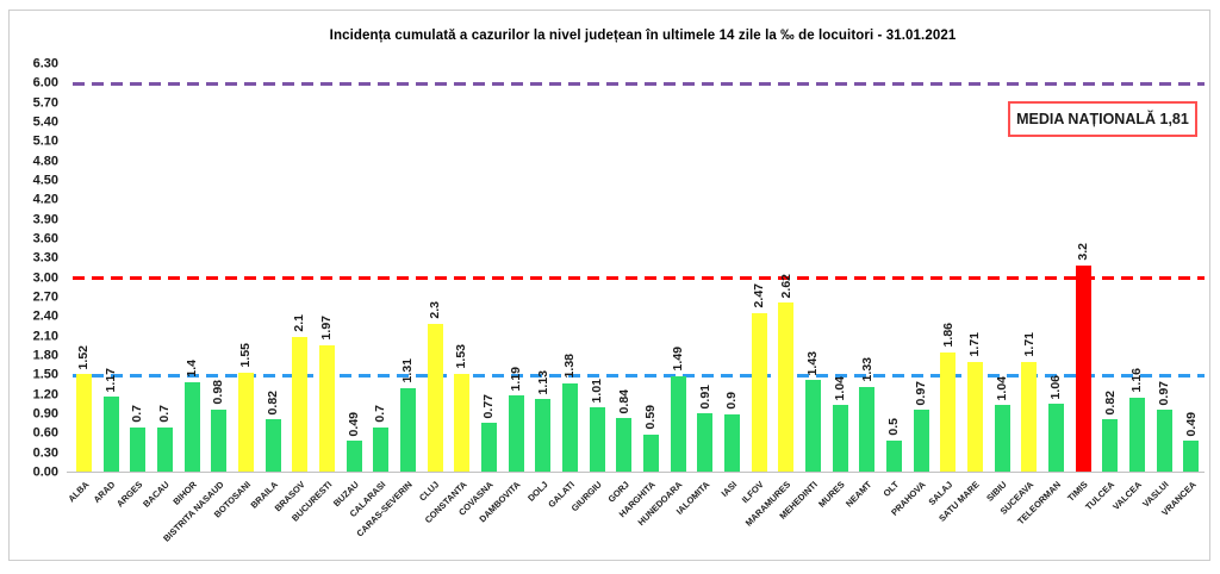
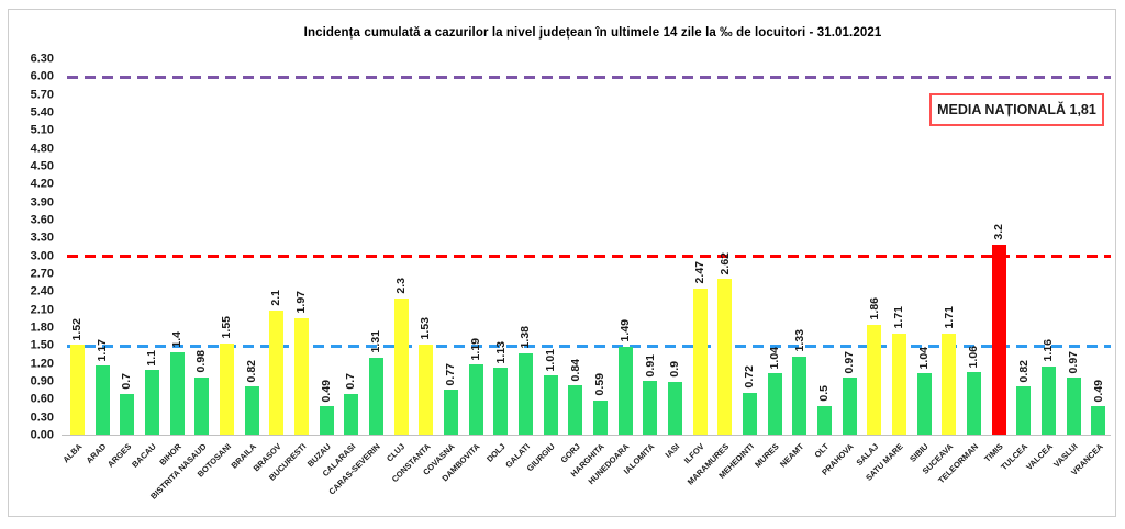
BACAU: 0.7 -> 1.1
MEHEDINTI: 1.43 -> 0.72
